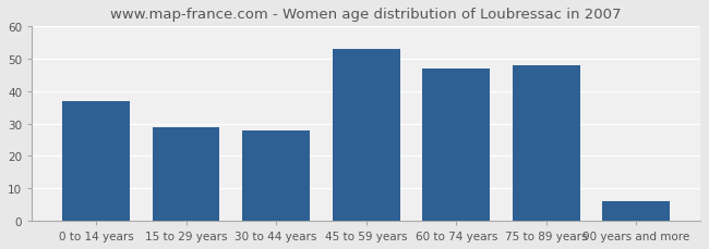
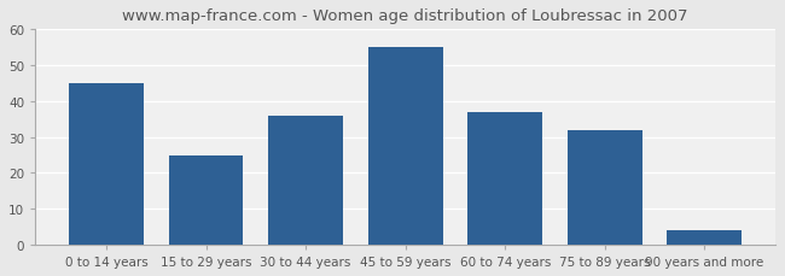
0 to 14 years: 37 -> 45
15 to 29 years: 29 -> 25
30 to 44 years: 28 -> 36
45 to 59 years: 53 -> 55
60 to 74 years: 47 -> 37
75 to 89 years: 48 -> 32
90 years and more: 6 -> 4
